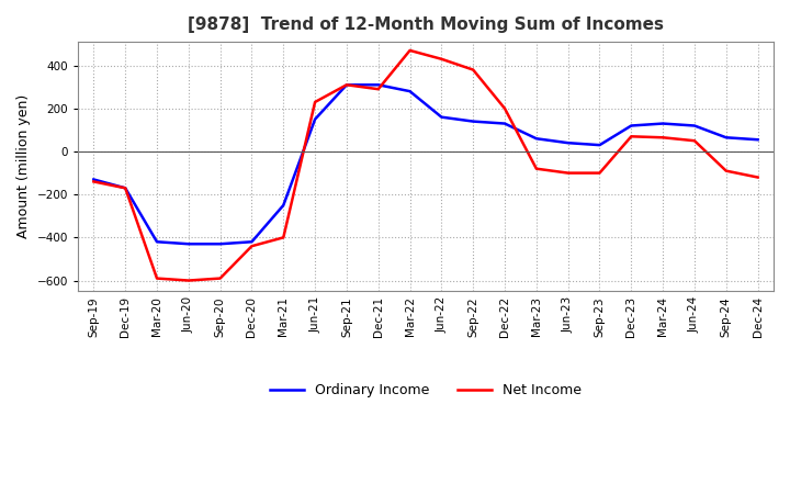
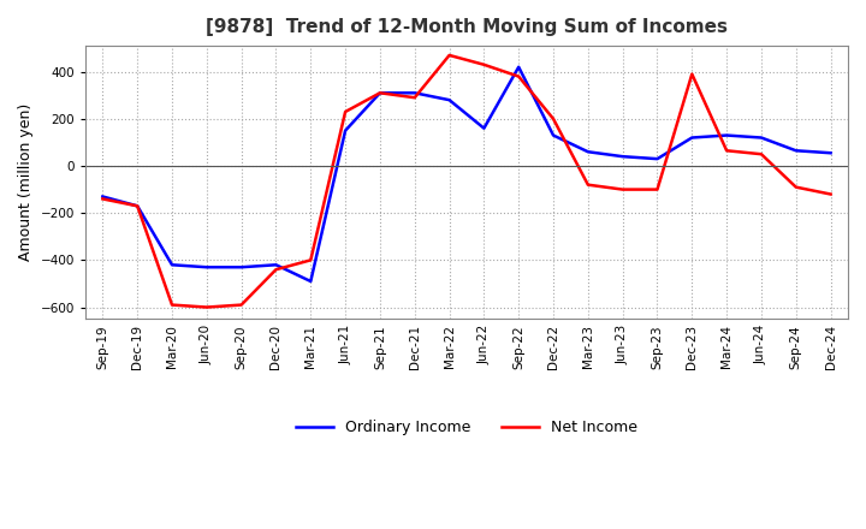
Ordinary Income/Mar-21: -250 -> -490
Ordinary Income/Sep-22: 140 -> 420
Net Income/Dec-23: 70 -> 390
